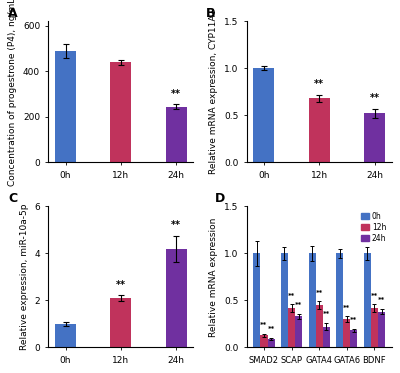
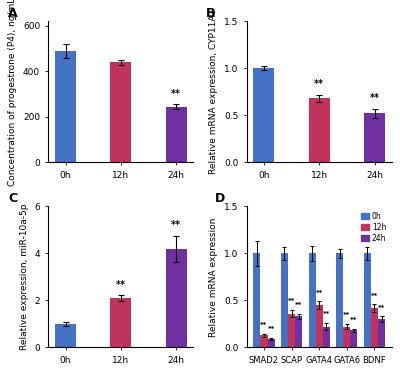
12h/SCAP: 0.42 -> 0.36
12h/GATA6: 0.30 -> 0.22
24h/BDNF: 0.38 -> 0.30
